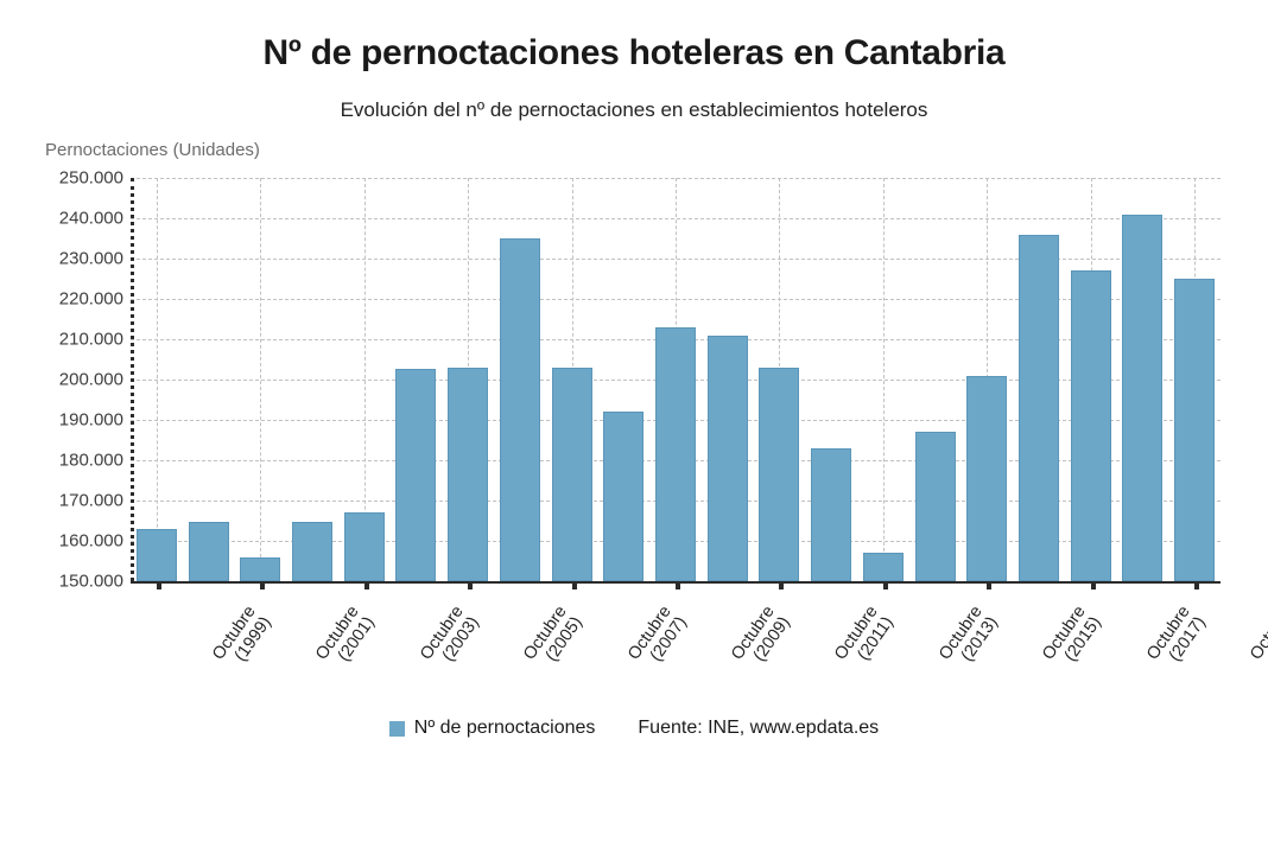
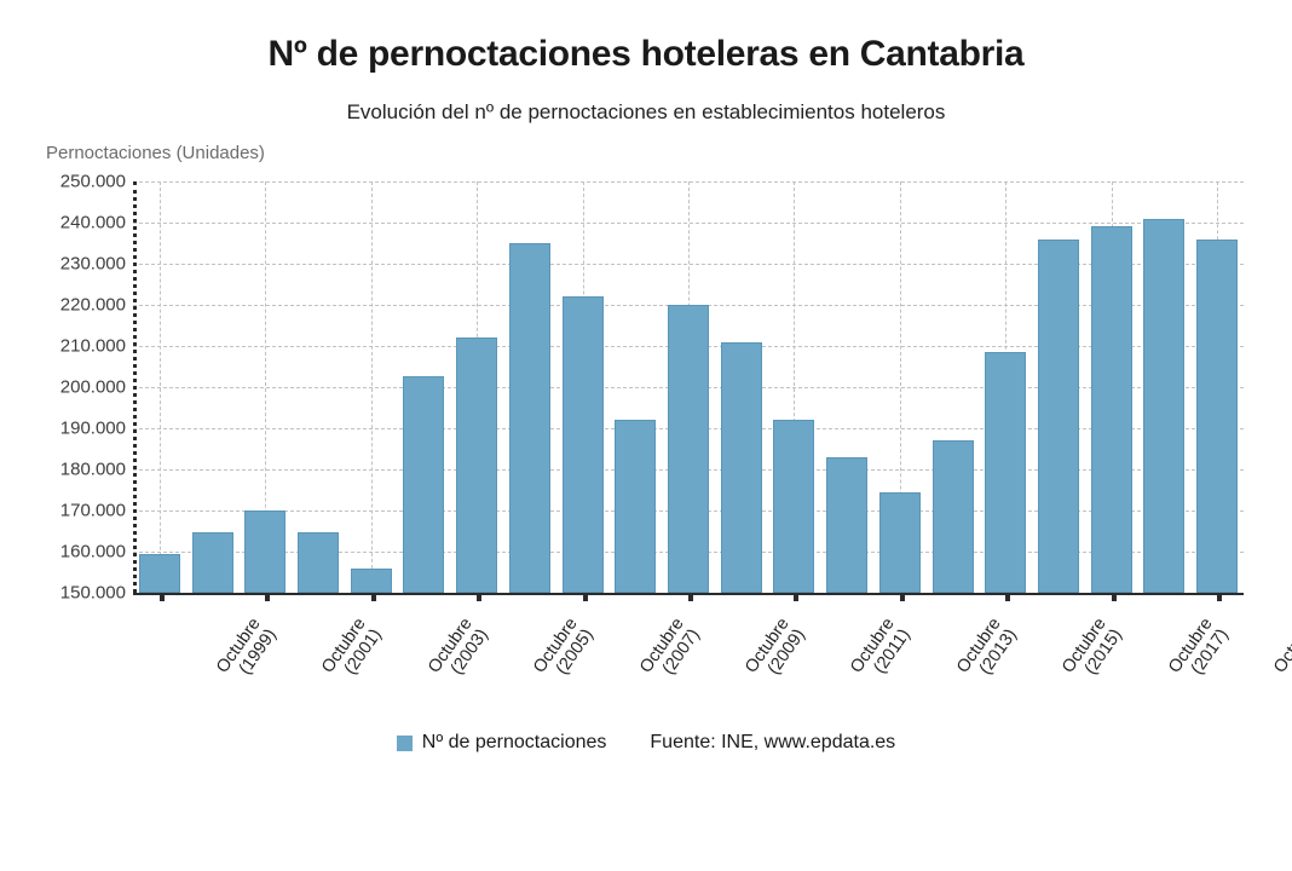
Octubre (1999): 163000 -> 160000
Octubre (2001): 156000 -> 170000
Octubre (2003): 167000 -> 156000
Octubre (2005): 203000 -> 212000
Octubre (2007): 203000 -> 222000
Octubre (2009): 213000 -> 220000
Octubre (2011): 203000 -> 192000
Octubre (2013): 157000 -> 174000
Octubre (2015): 201000 -> 208000
Octubre (2017): 227000 -> 239000
Octubre: 225000 -> 236000
